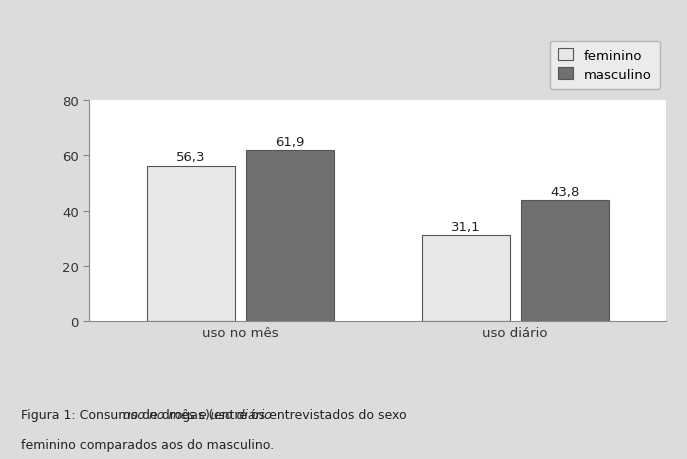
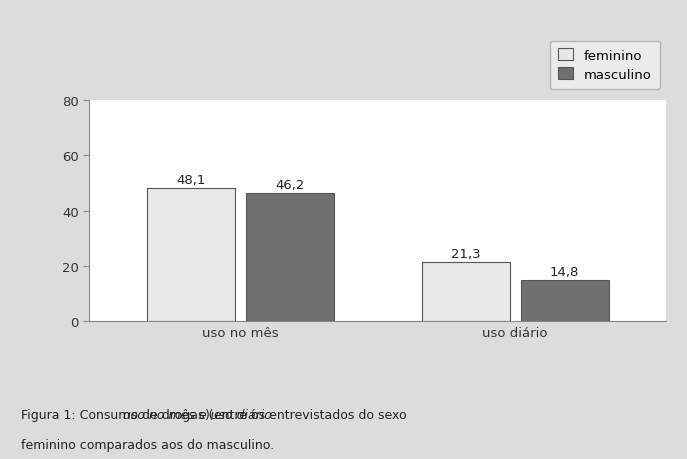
feminino/uso no mês: 56,3 -> 48,1
masculino/uso no mês: 61,9 -> 46,2
feminino/uso diário: 31,1 -> 21,3
masculino/uso diário: 43,8 -> 14,8
